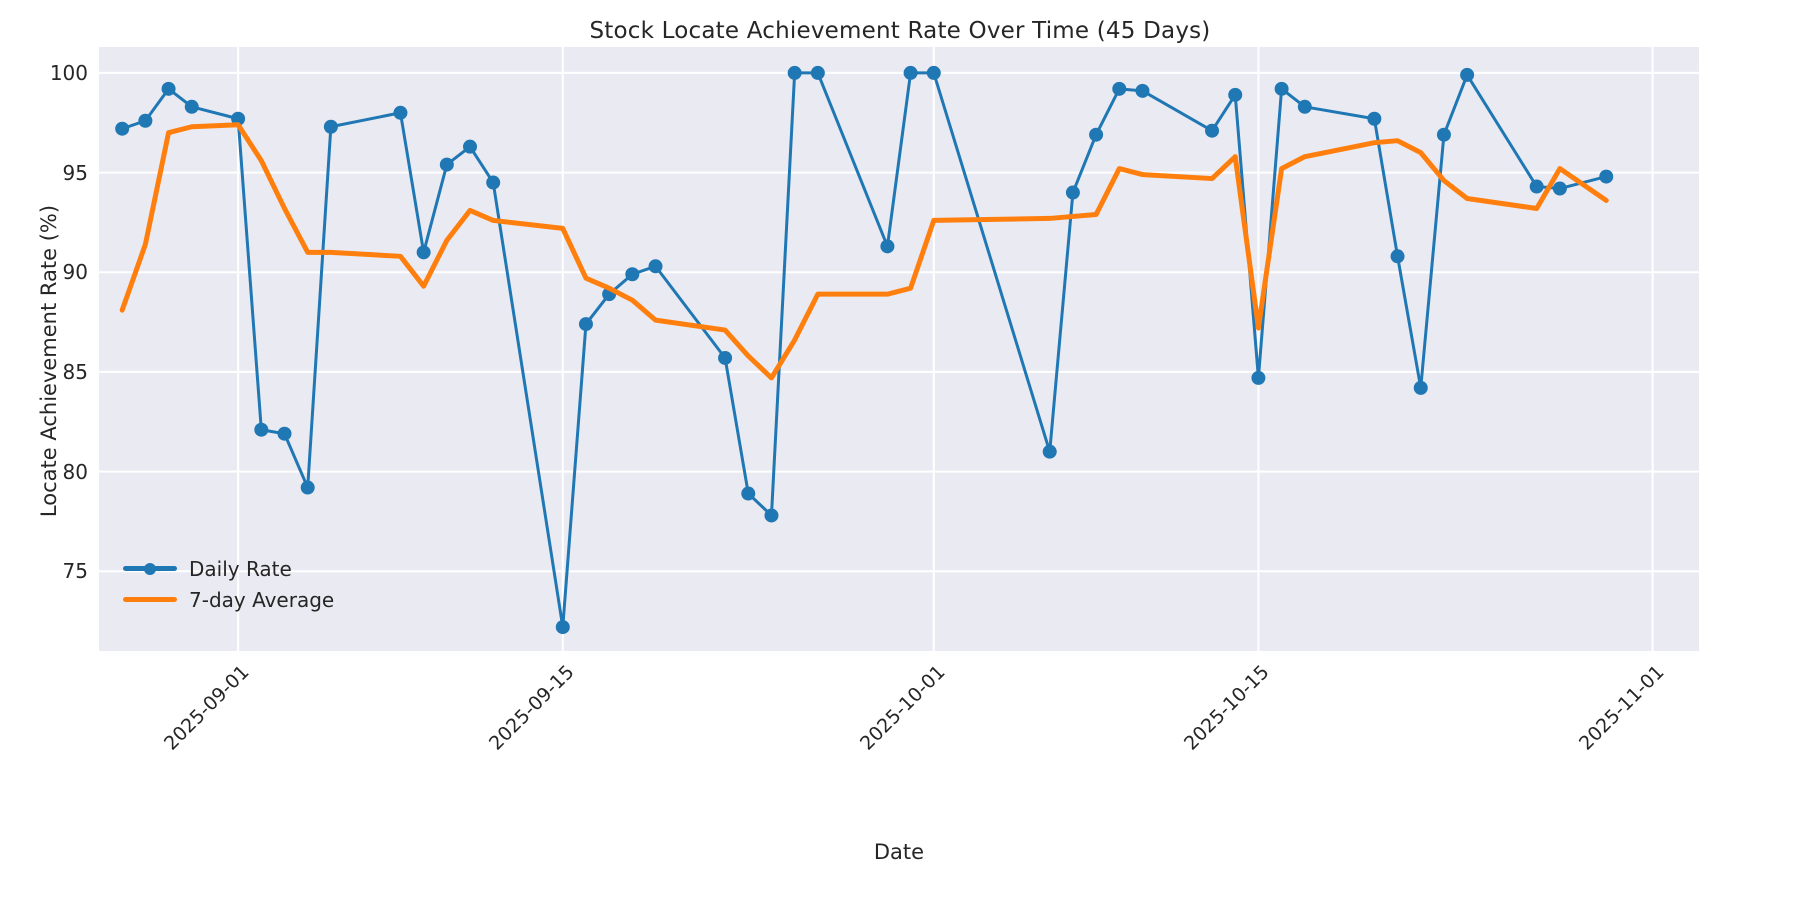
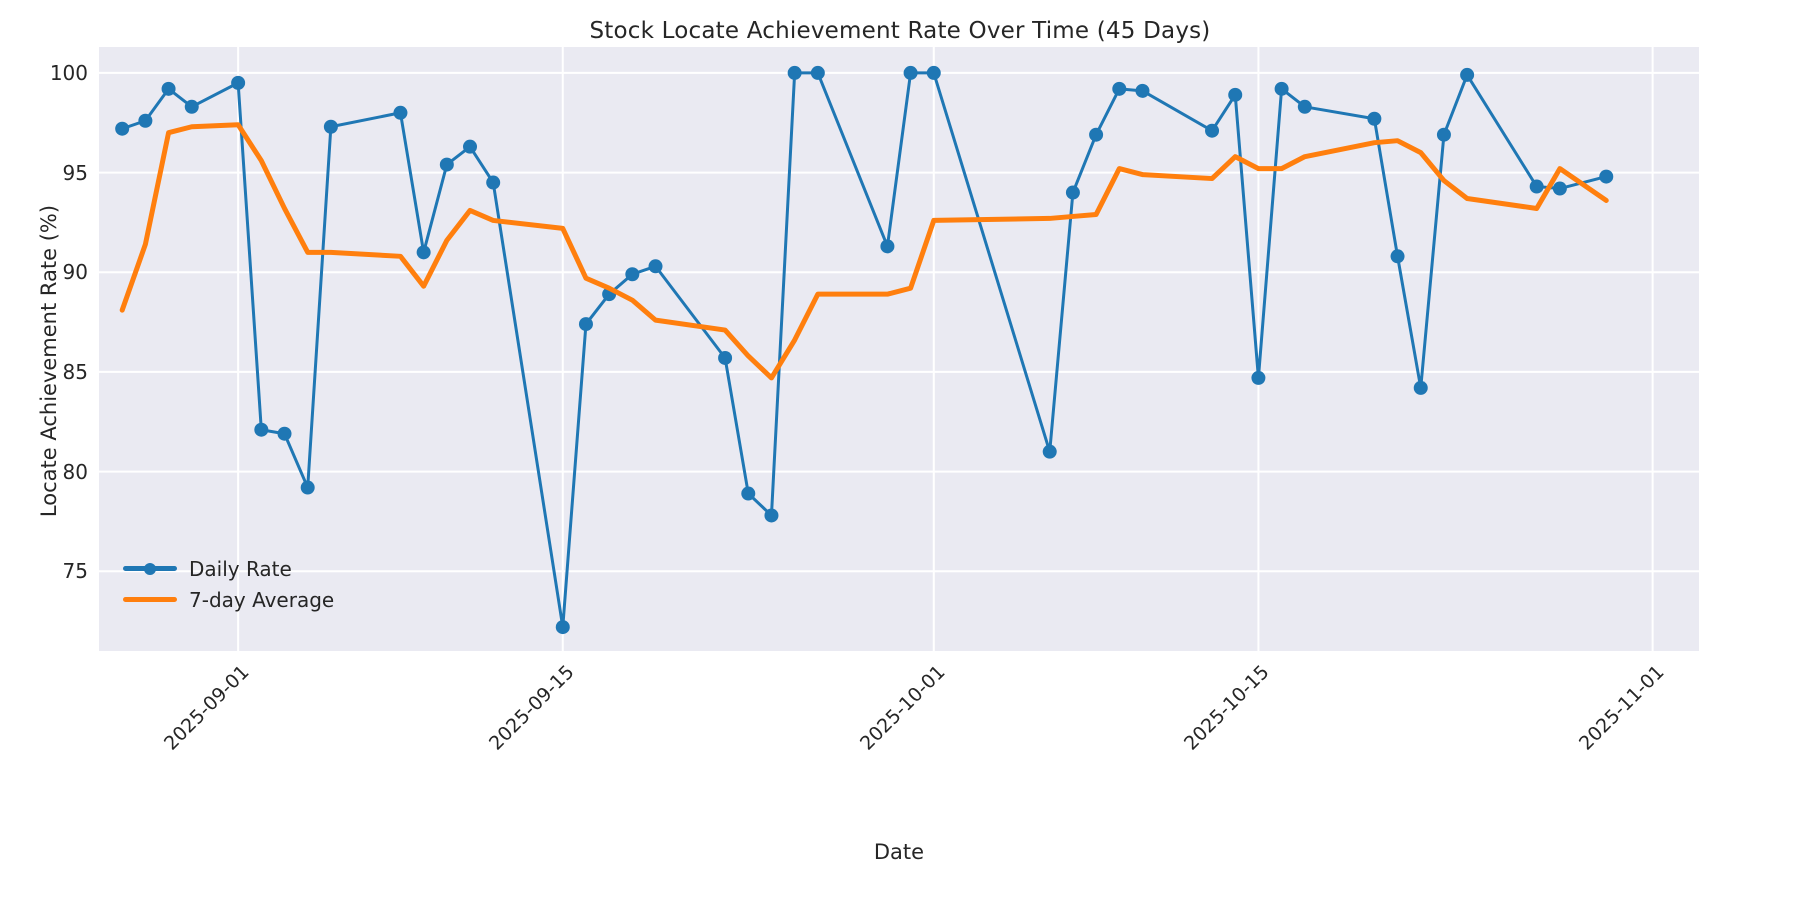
Daily Rate/2025-09-01: 97.7 -> 99.5
7-day Average/2025-10-15: 87.2 -> 95.2
